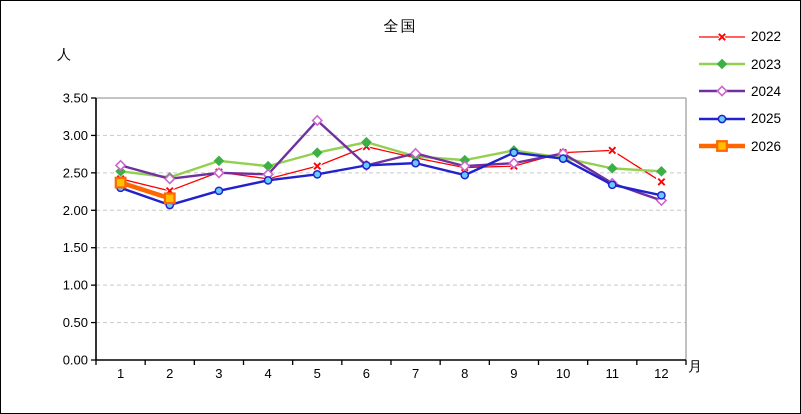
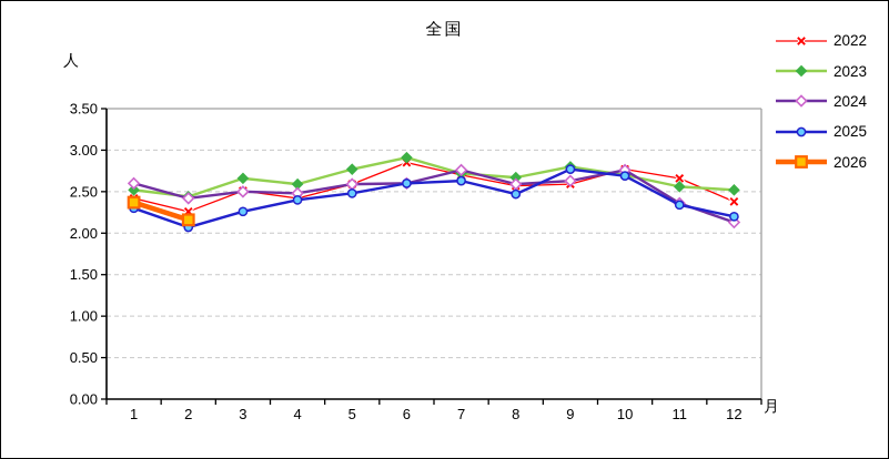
2024/5: 3.2 -> 2.6
2022/11: 2.8 -> 2.7
